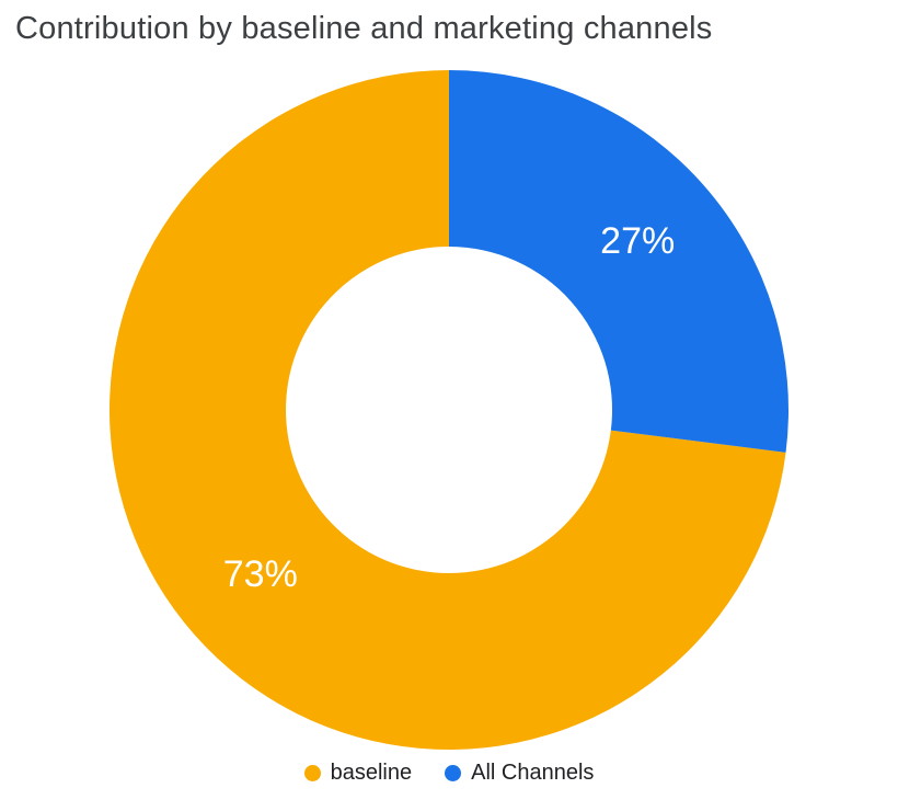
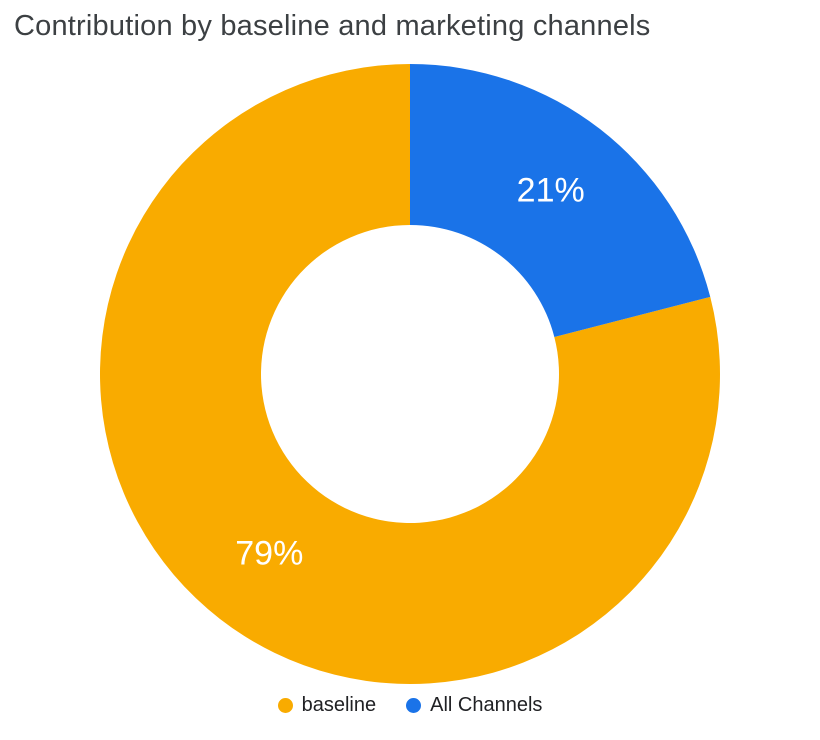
baseline: 73% -> 79%
All Channels: 27% -> 21%
